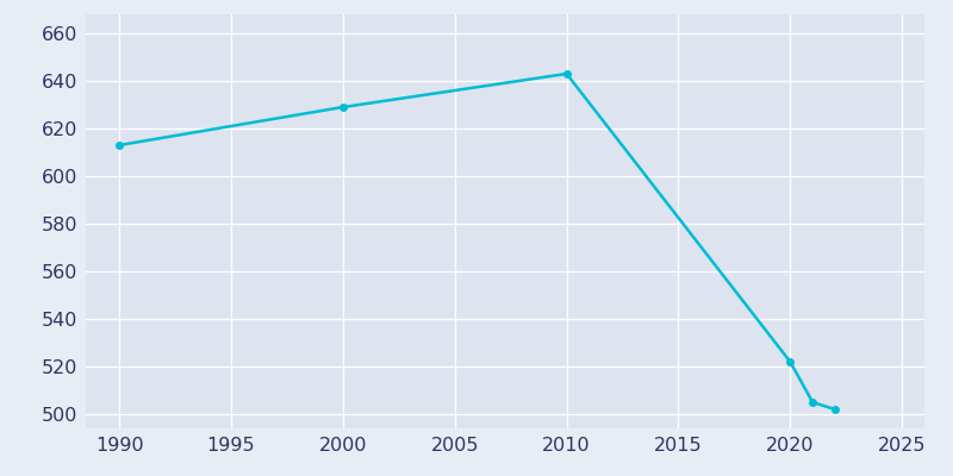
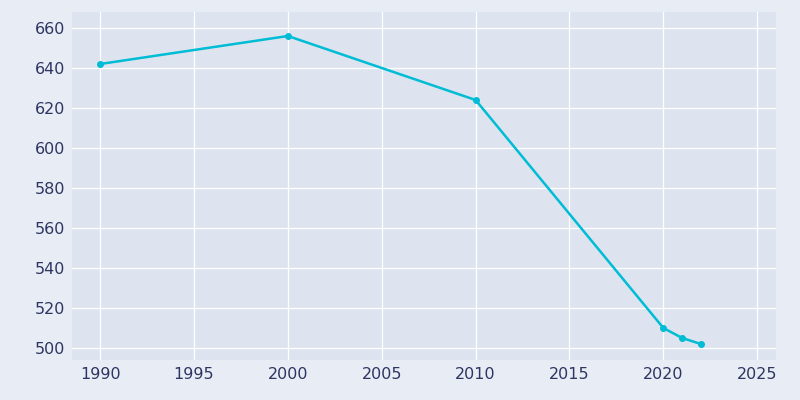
1990: 613 -> 642
2000: 629 -> 656
2010: 643 -> 624
2020: 522 -> 510
